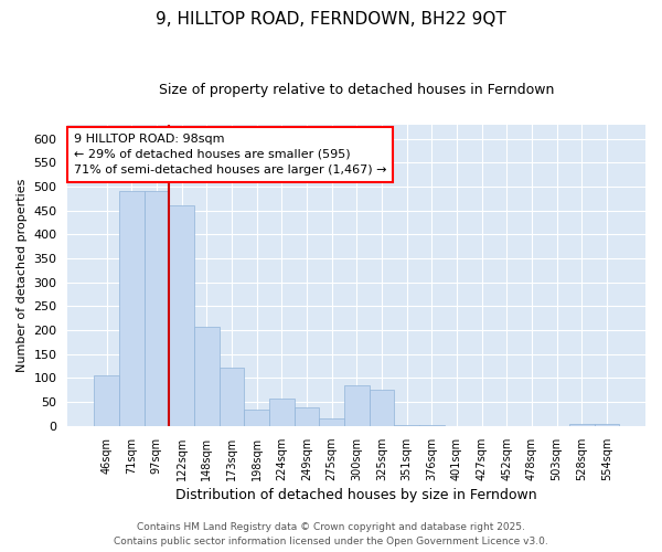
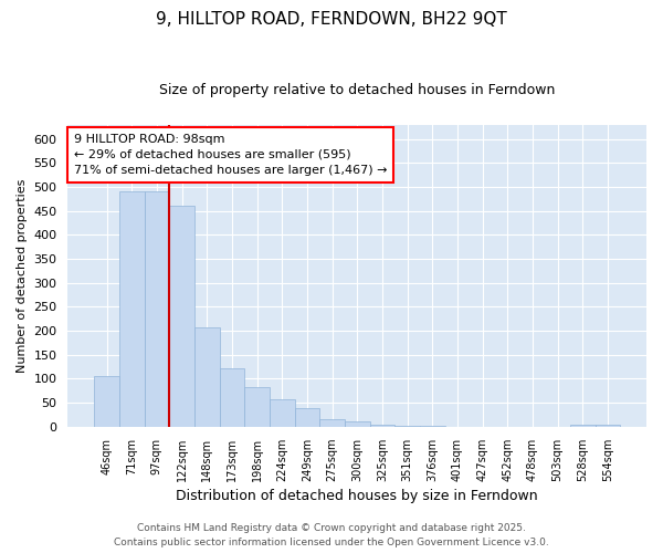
198sqm: 35 -> 82
300sqm: 85 -> 10
325sqm: 75 -> 5
